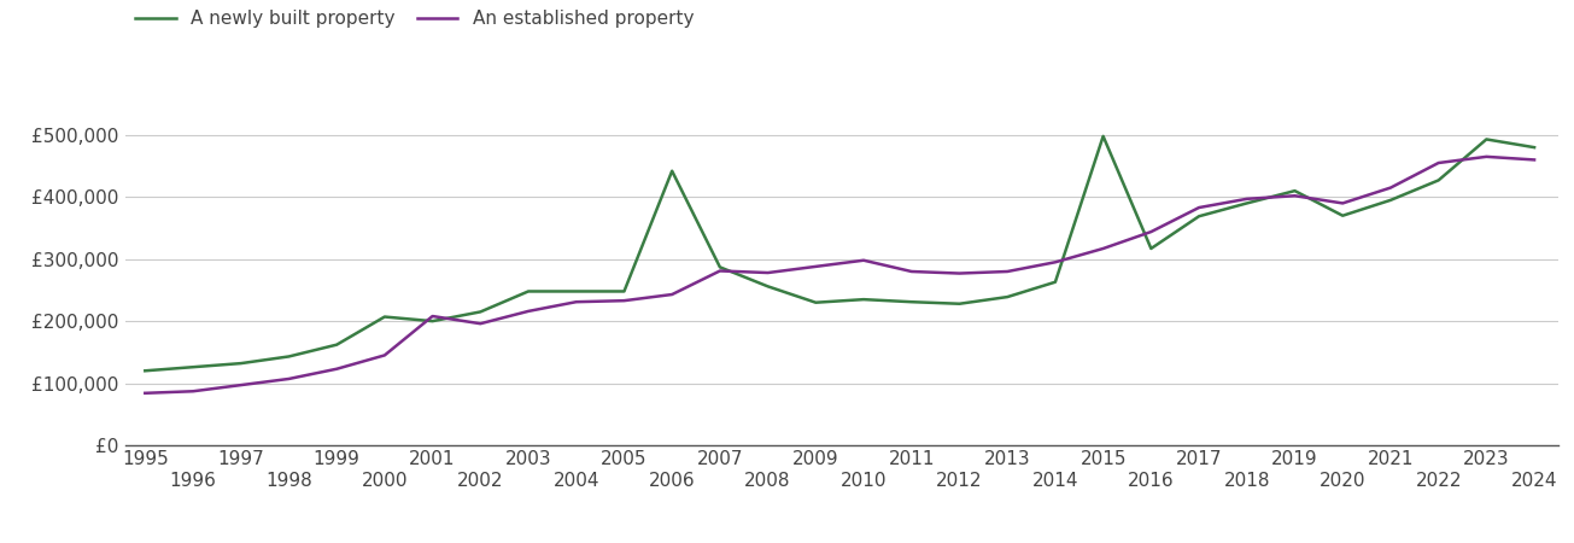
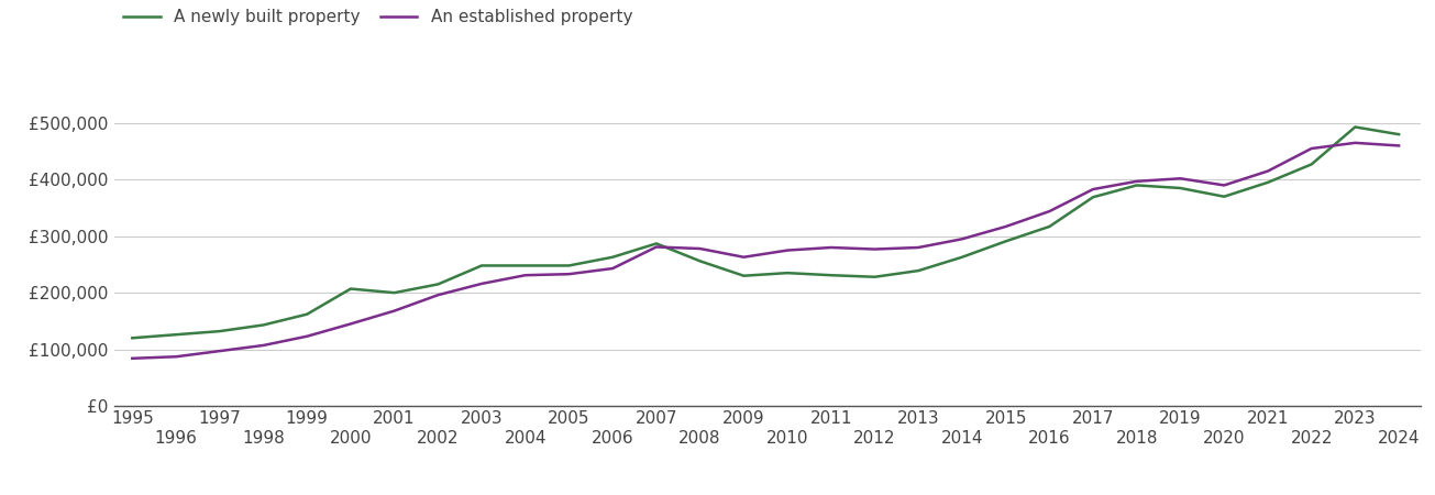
An established property/2001: £208,000 -> £168,000
A newly built property/2006: £442,000 -> £263,000
An established property/2009: £288,000 -> £263,000
An established property/2010: £298,000 -> £275,000
A newly built property/2015: £498,000 -> £291,000
A newly built property/2019: £410,000 -> £385,000
